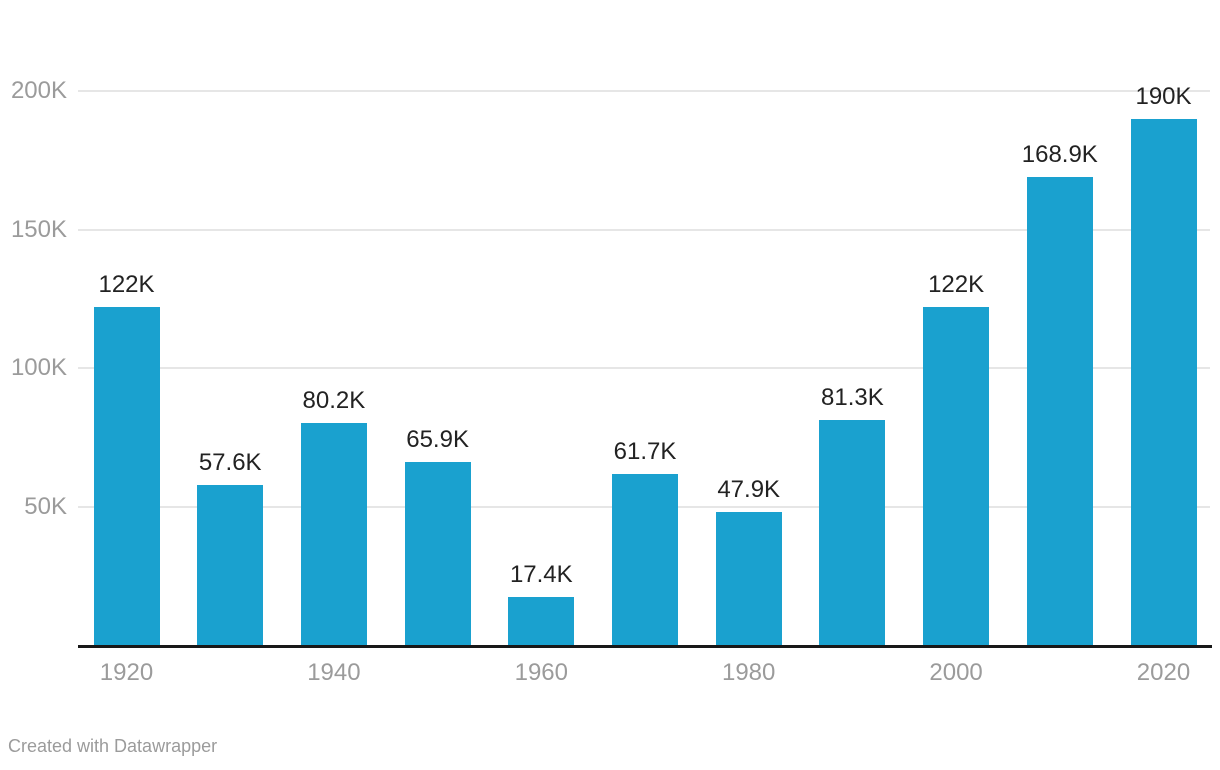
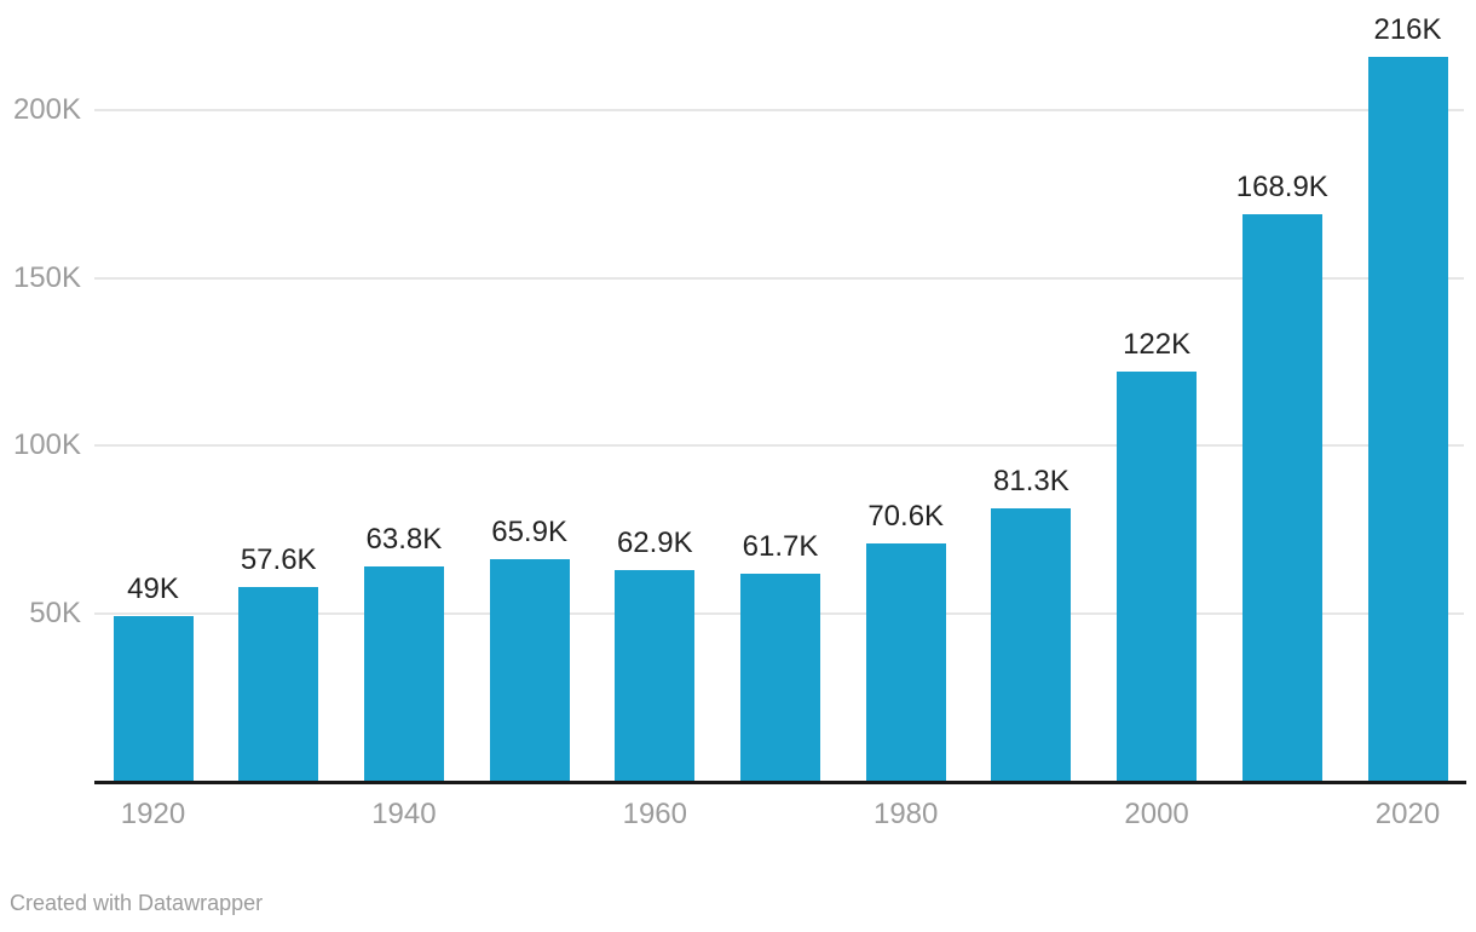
1920: 122K -> 49K
1940: 80.2K -> 63.8K
1960: 17.4K -> 62.9K
1980: 47.9K -> 70.6K
2020: 190K -> 216K
